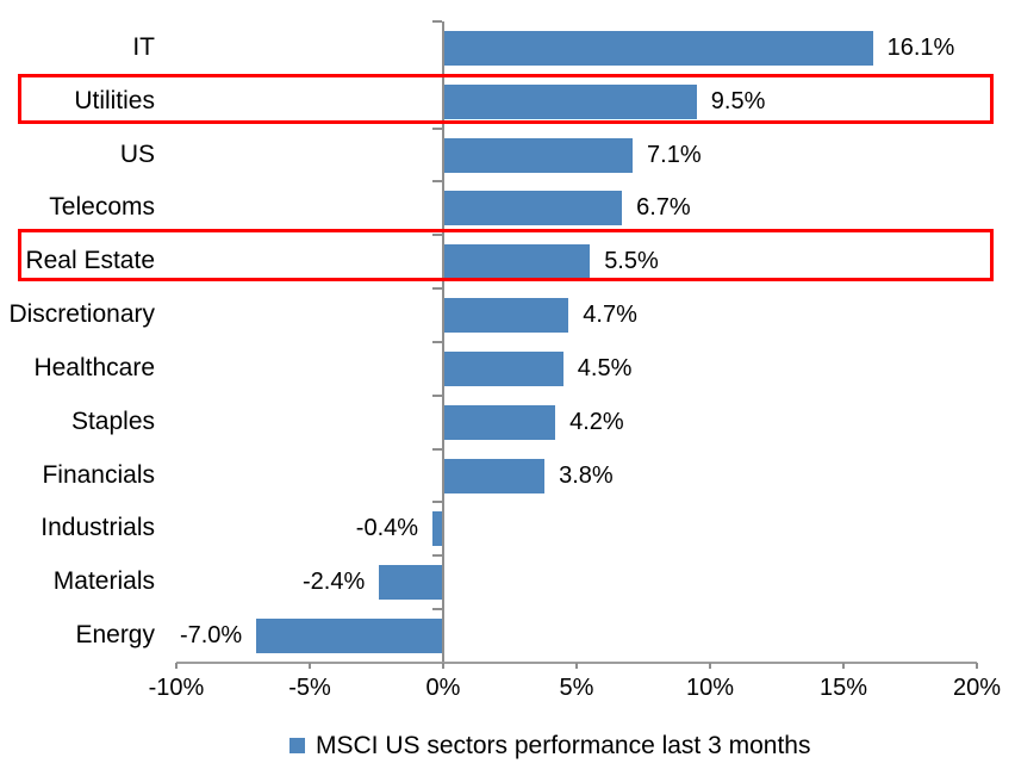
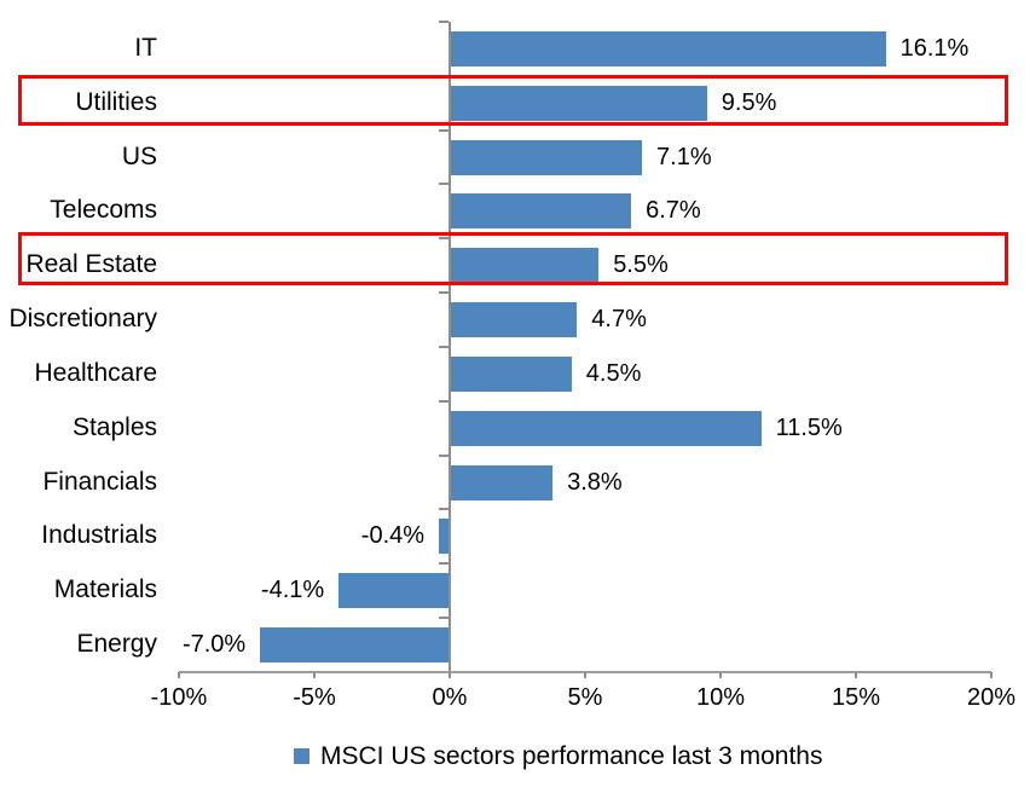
Staples: 4.2% -> 11.5%
Materials: -2.4% -> -4.1%
